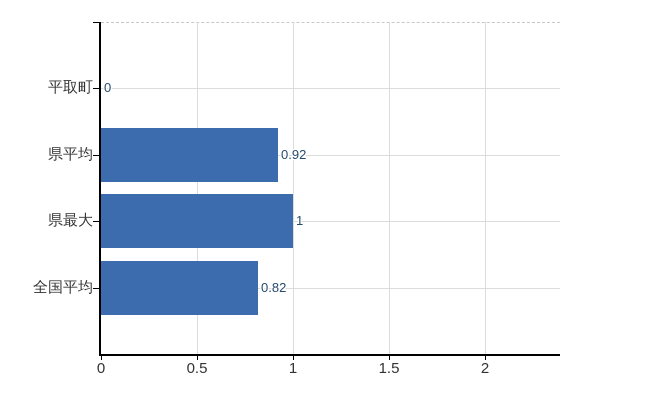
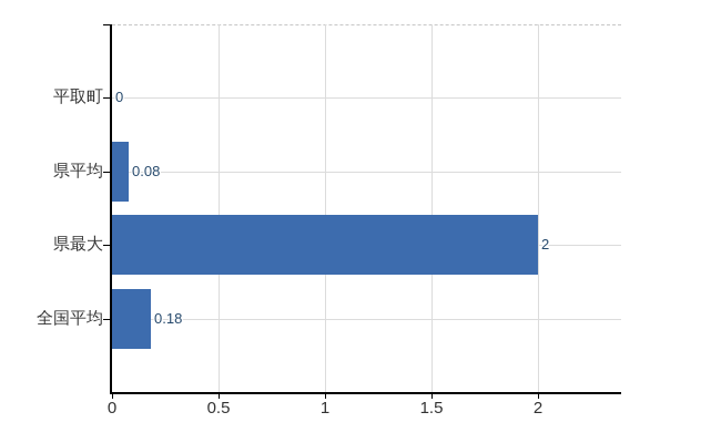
県平均: 0.92 -> 0.08
県最大: 1 -> 2
全国平均: 0.82 -> 0.18
